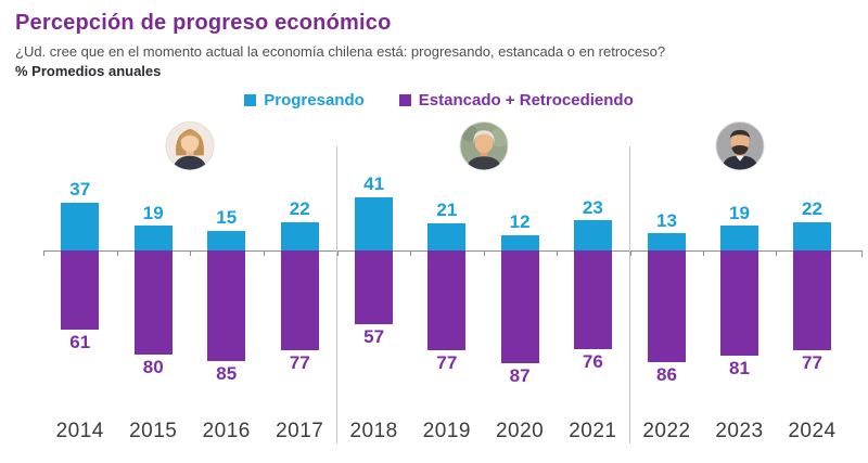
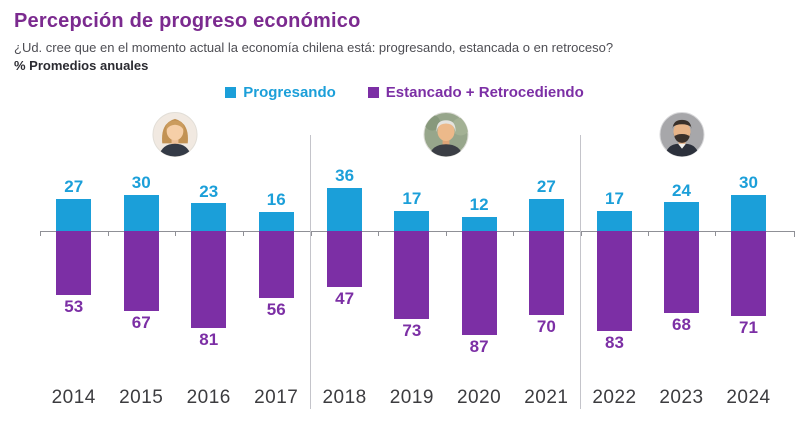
Progresando/2014: 37 -> 27
Estancado + Retrocediendo/2014: 61 -> 53
Progresando/2015: 19 -> 30
Estancado + Retrocediendo/2015: 80 -> 67
Progresando/2016: 15 -> 23
Estancado + Retrocediendo/2016: 85 -> 81
Progresando/2017: 22 -> 16
Estancado + Retrocediendo/2017: 77 -> 56
Progresando/2018: 41 -> 36
Estancado + Retrocediendo/2018: 57 -> 47
Progresando/2019: 21 -> 17
Estancado + Retrocediendo/2019: 77 -> 73
Progresando/2021: 23 -> 27
Estancado + Retrocediendo/2021: 76 -> 70
Progresando/2022: 13 -> 17
Estancado + Retrocediendo/2022: 86 -> 83
Progresando/2023: 19 -> 24
Estancado + Retrocediendo/2023: 81 -> 68
Progresando/2024: 22 -> 30
Estancado + Retrocediendo/2024: 77 -> 71
